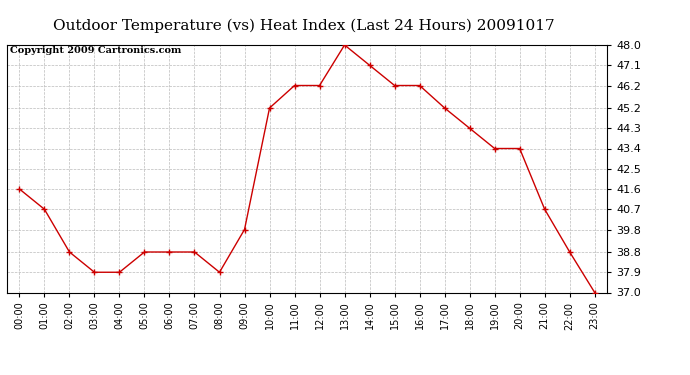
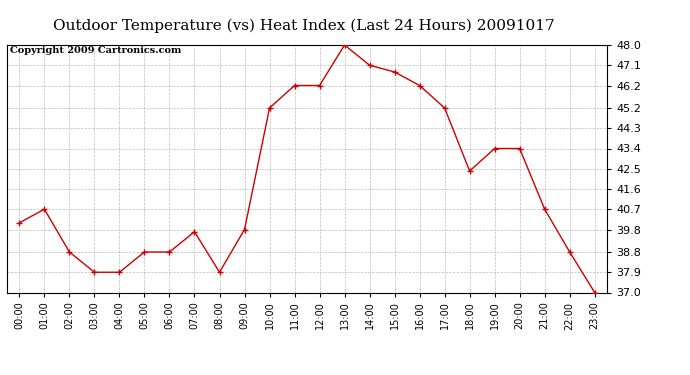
00:00: 41.6 -> 40.1
07:00: 38.8 -> 39.7
15:00: 46.2 -> 46.8
18:00: 44.3 -> 42.4
